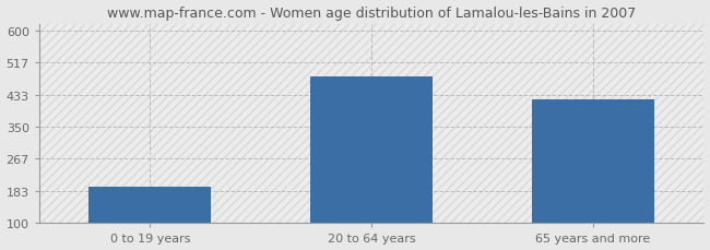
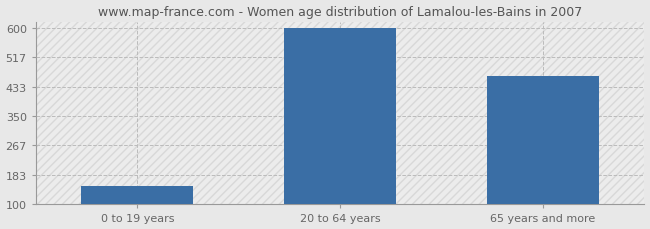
0 to 19 years: 195 -> 152
20 to 64 years: 480 -> 600
65 years and more: 420 -> 463
